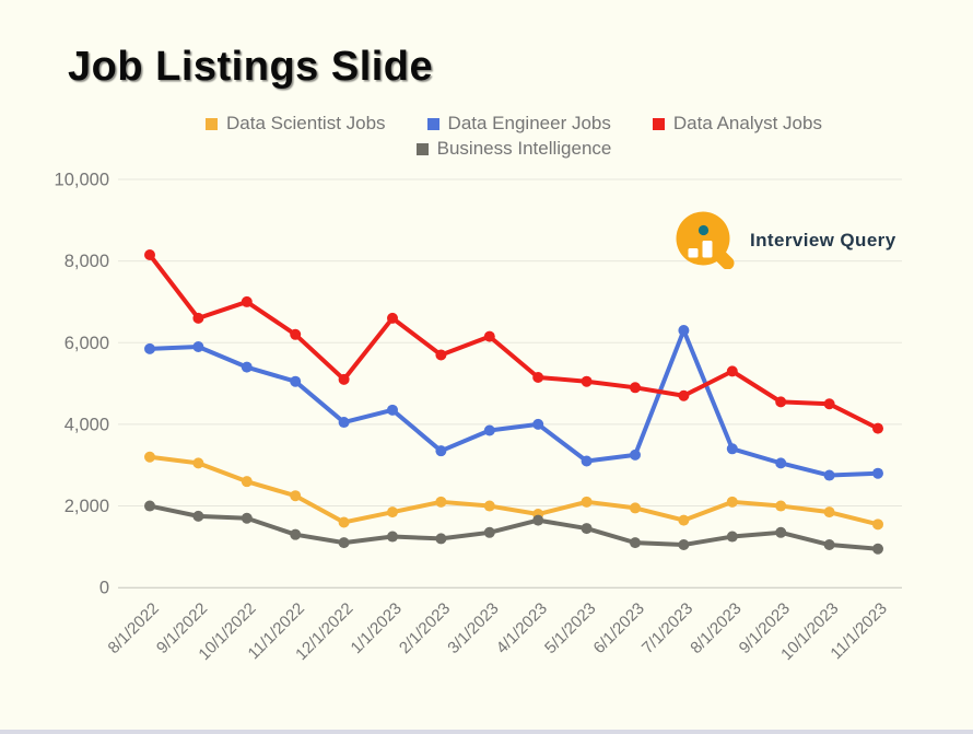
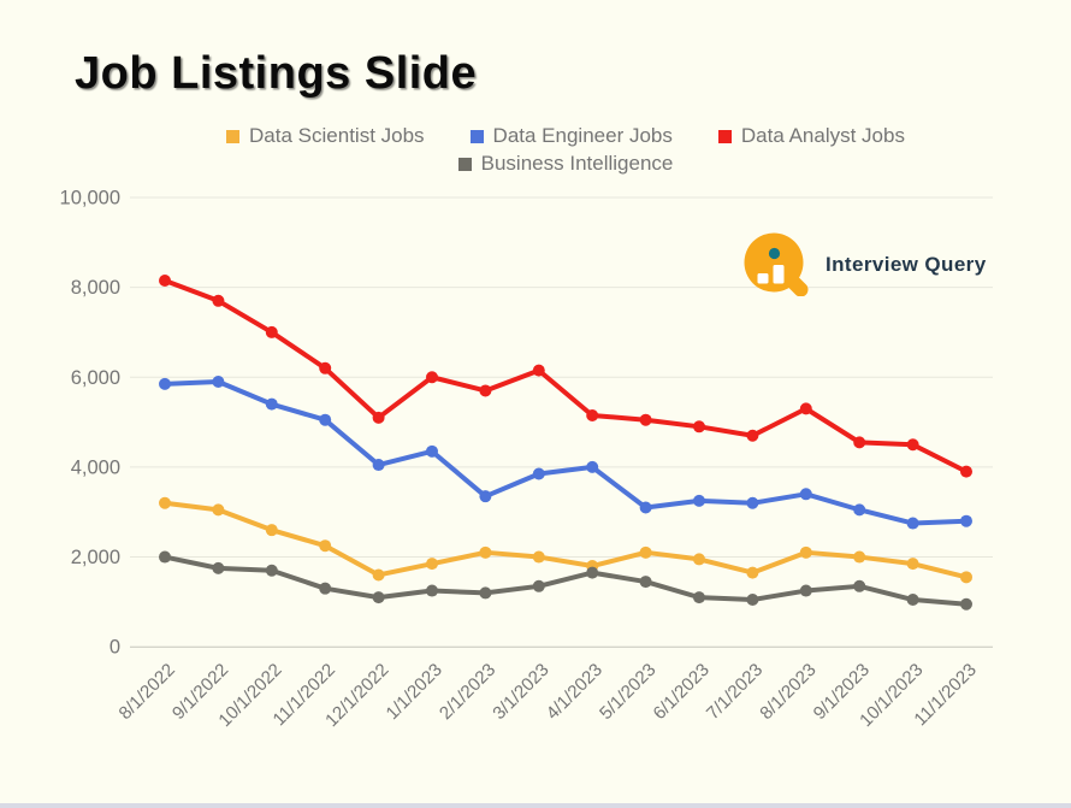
Data Analyst Jobs/9/1/2022: 6600 -> 7700
Data Analyst Jobs/1/1/2023: 6600 -> 6000
Data Engineer Jobs/7/1/2023: 6300 -> 3200
